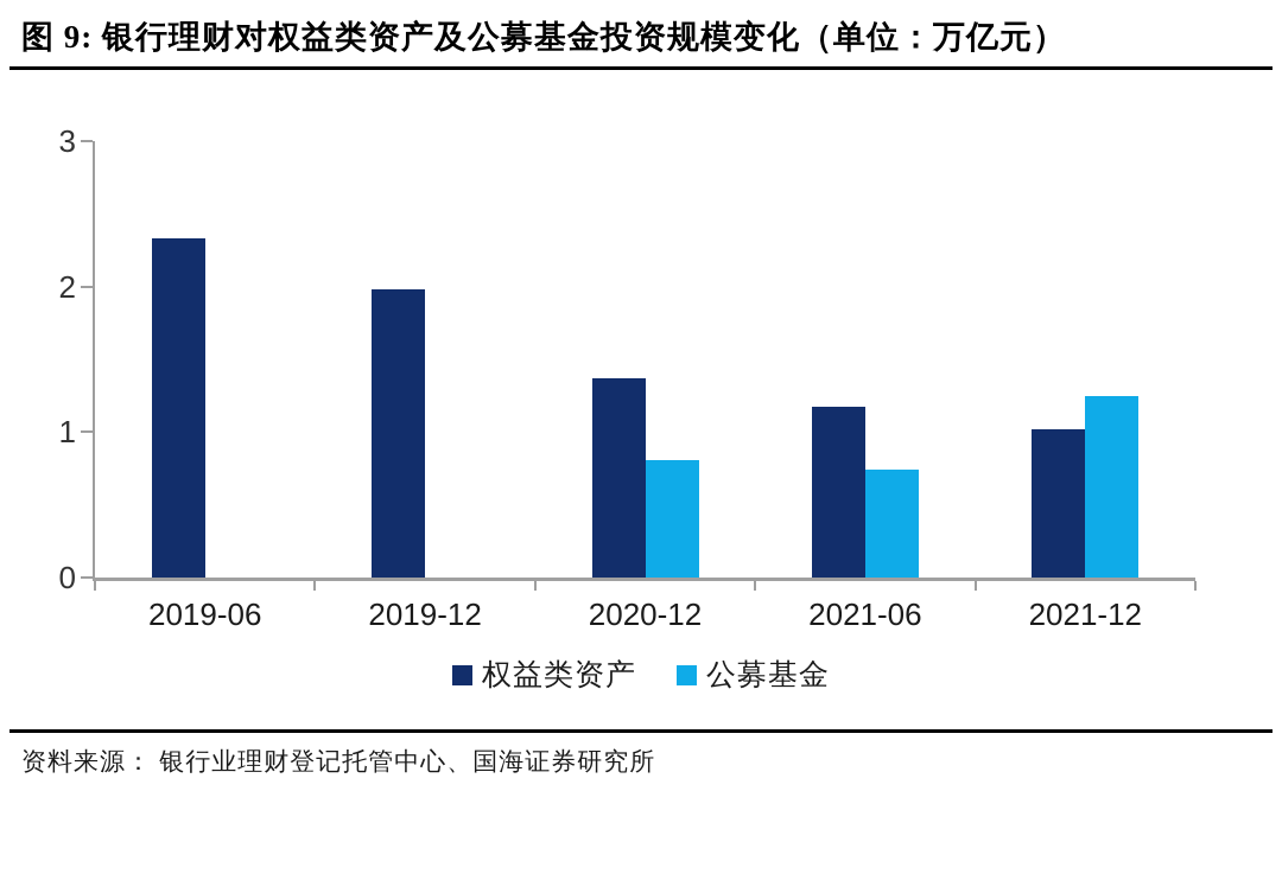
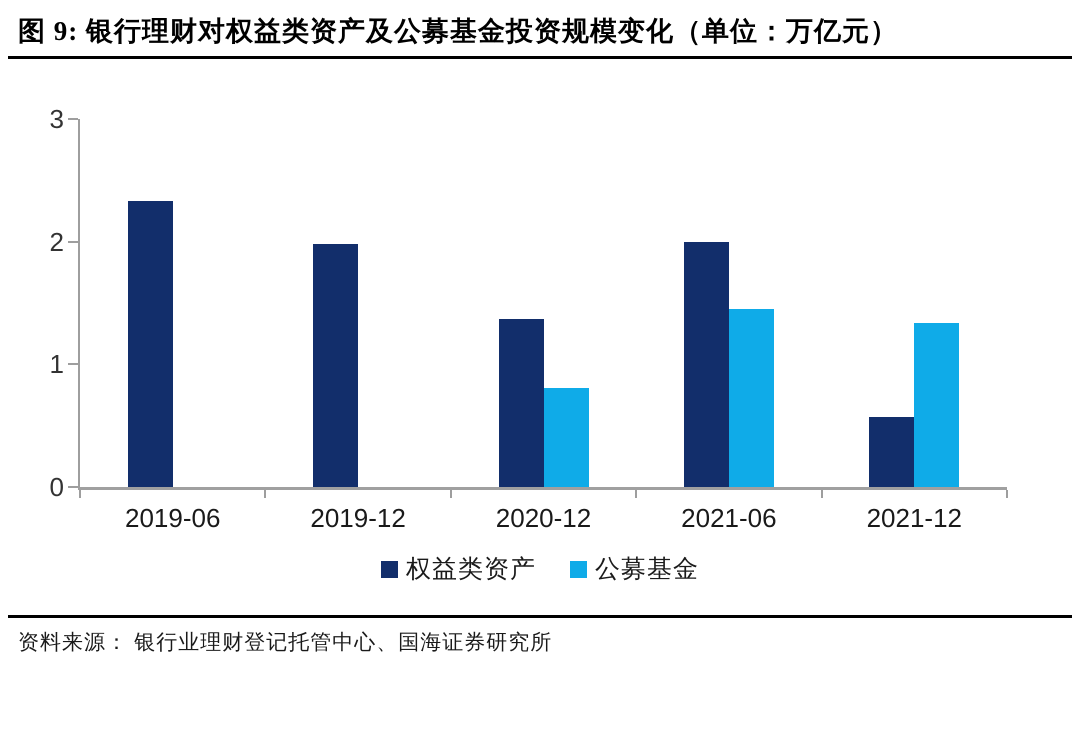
权益类资产/2021-06: 1.17 -> 2.00
公募基金/2021-06: 0.74 -> 1.45
权益类资产/2021-12: 1.02 -> 0.57
公募基金/2021-12: 1.25 -> 1.34
